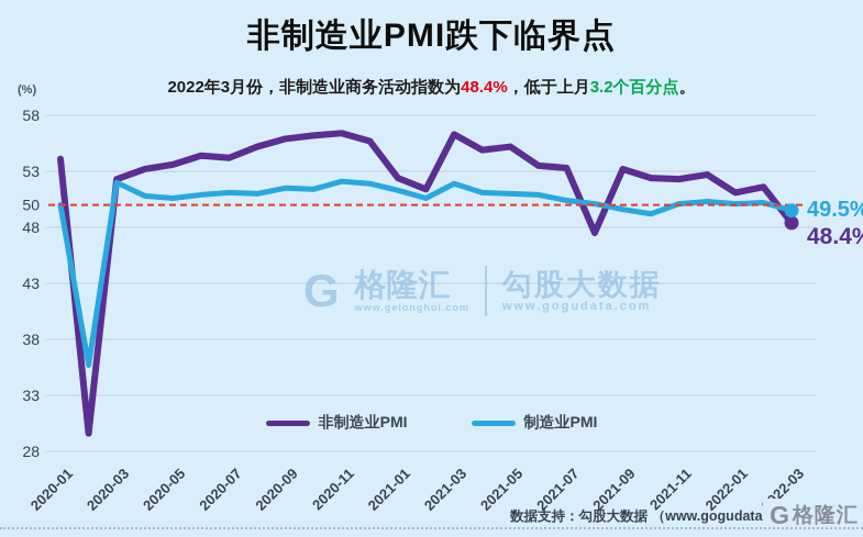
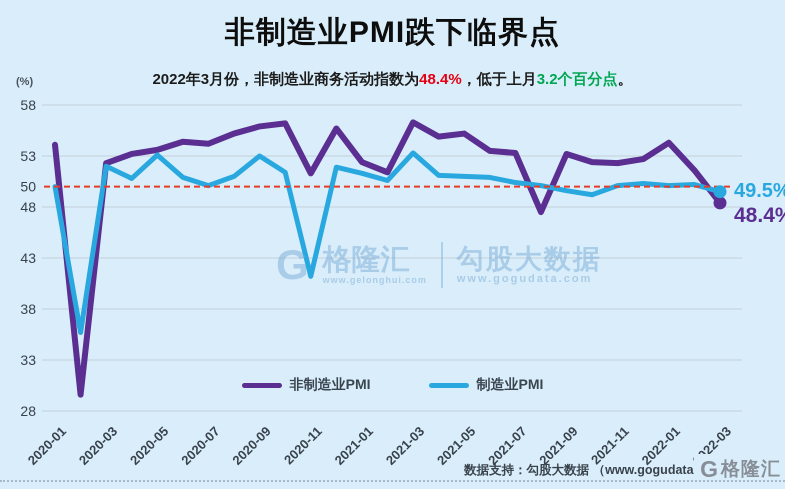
制造业PMI/2020-05: 50.6 -> 53.1
制造业PMI/2020-07: 51.1 -> 50.1
制造业PMI/2020-09: 51.5 -> 53.0
非制造业PMI/2020-11: 56.4 -> 51.3
制造业PMI/2020-11: 52.1 -> 41.2
制造业PMI/2021-03: 51.9 -> 53.3
非制造业PMI/2022-01: 51.1 -> 54.3
